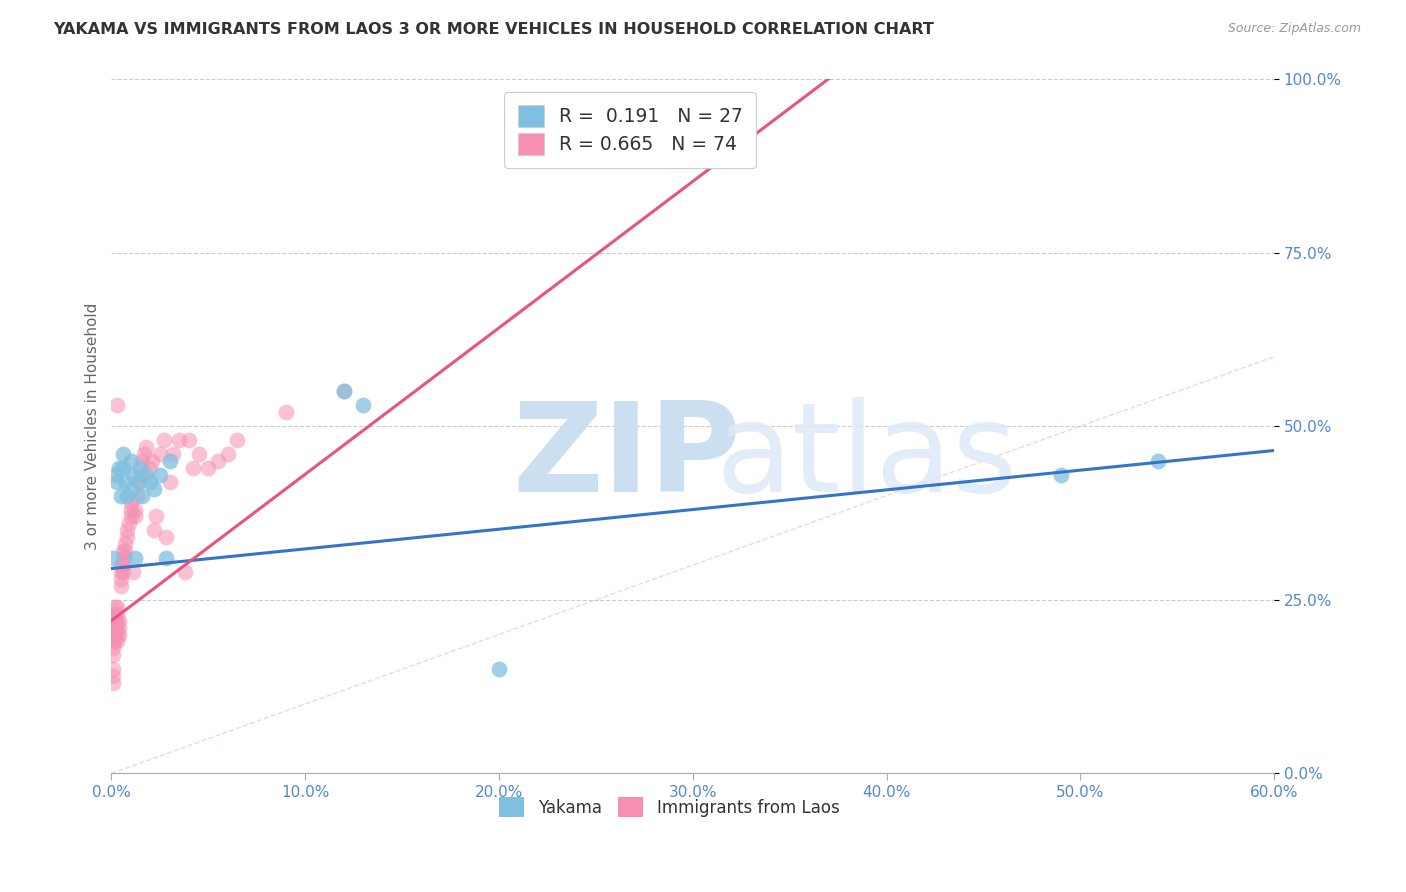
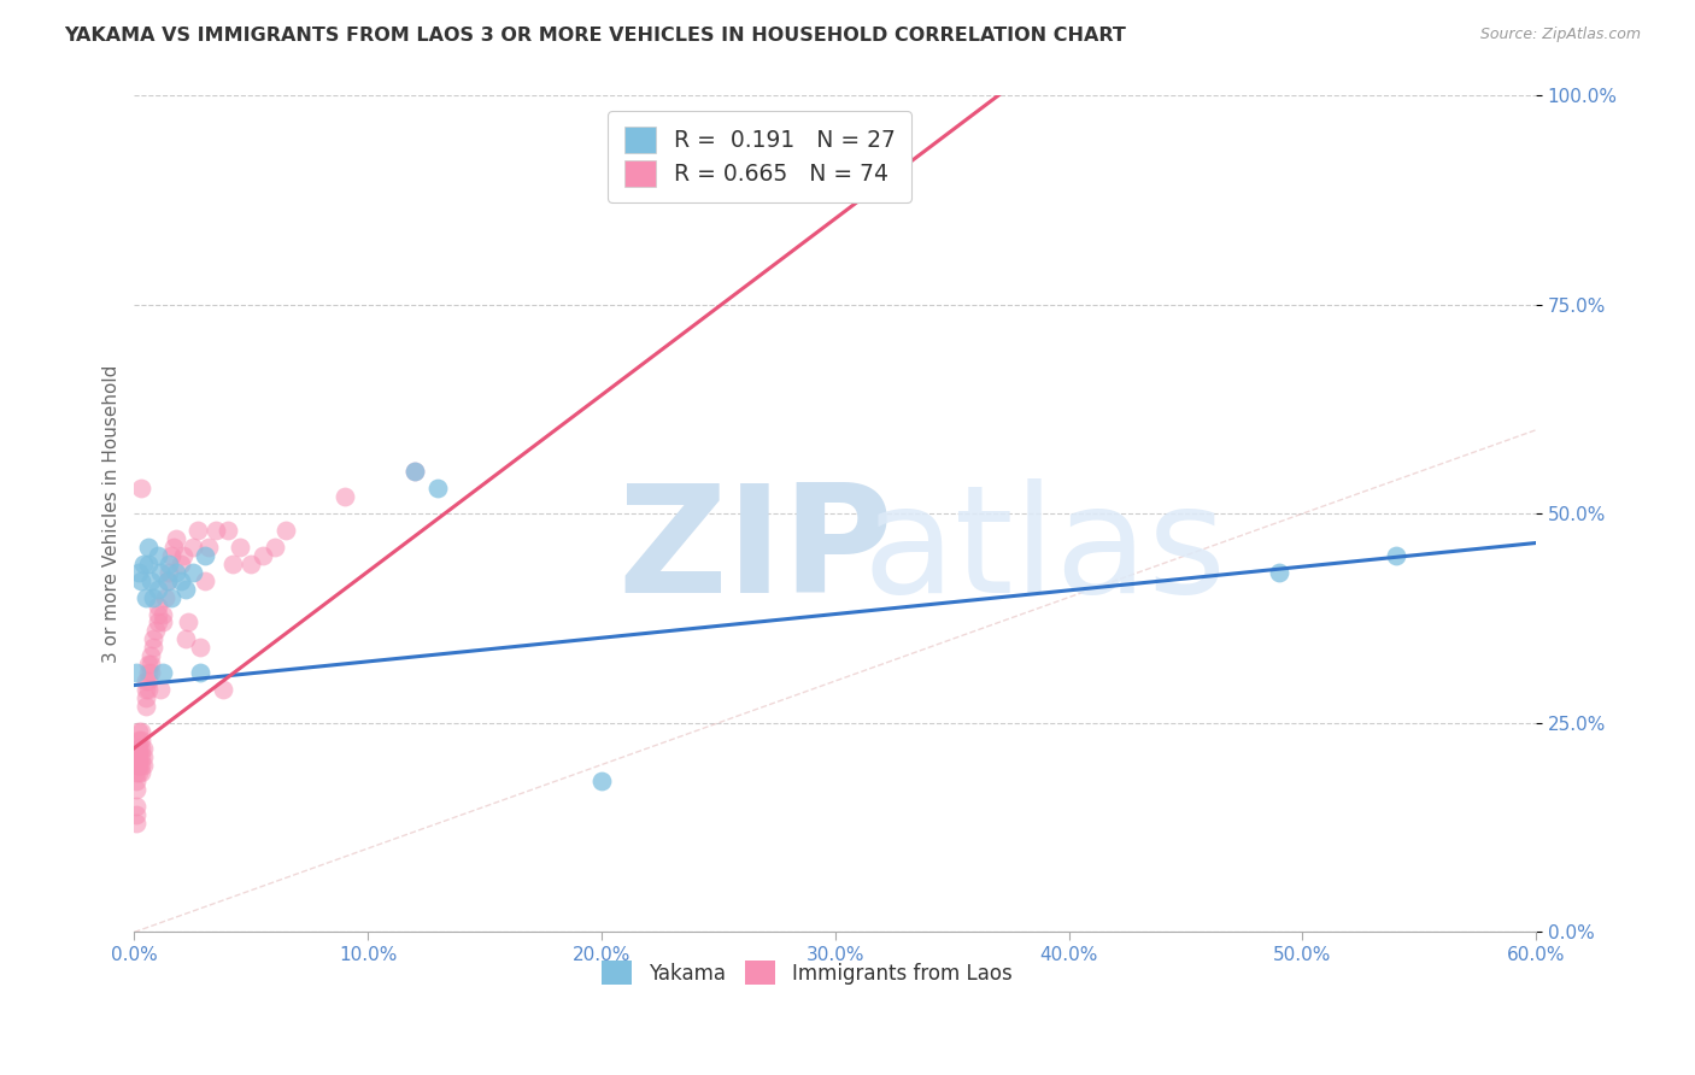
Yakama/20.0%: 15% -> 18%
